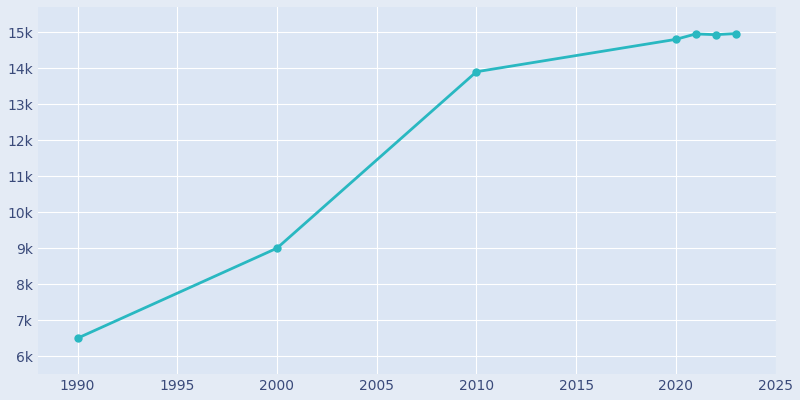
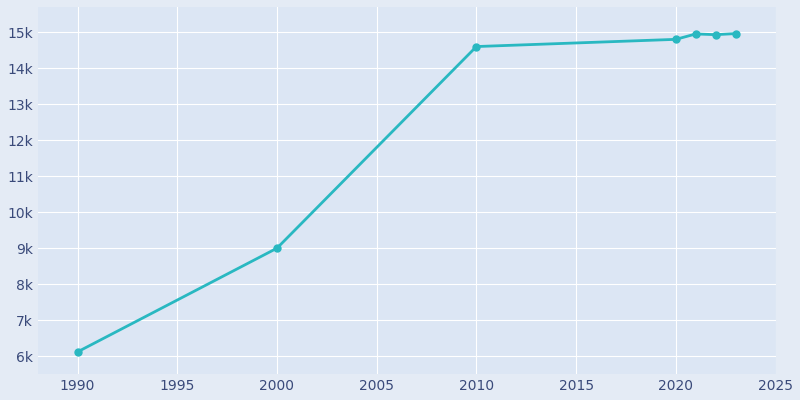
1990: 6.50k -> 6.12k
2010: 13.90k -> 14.60k
